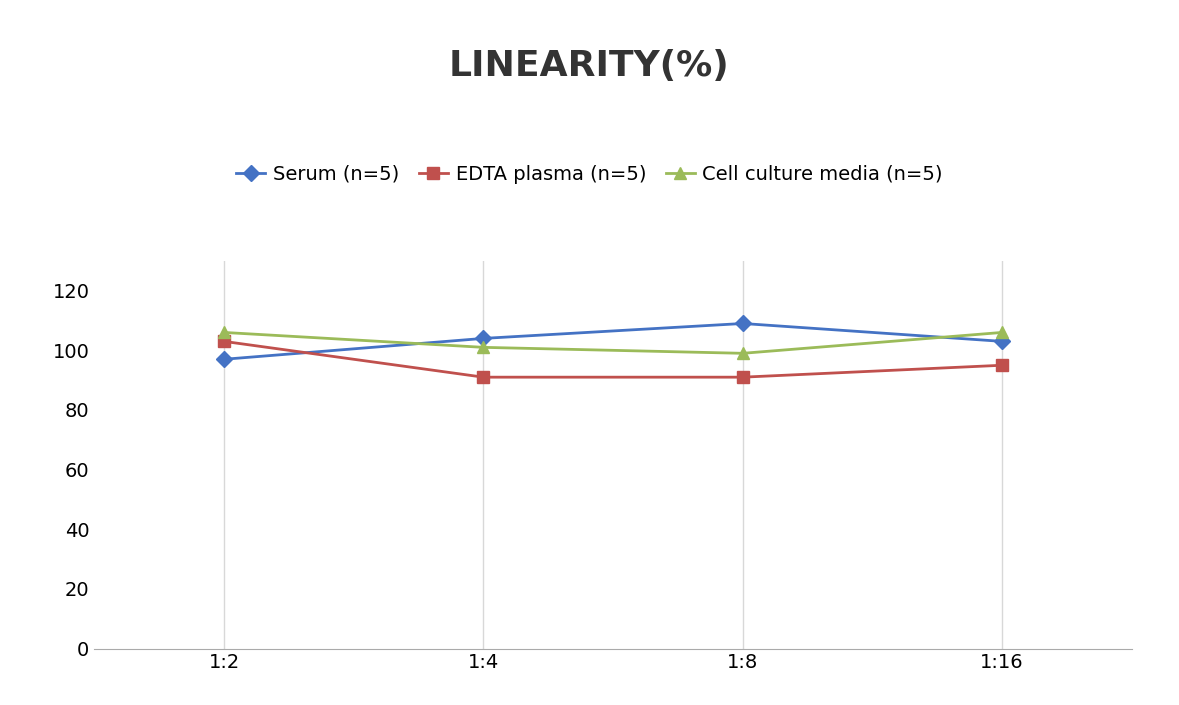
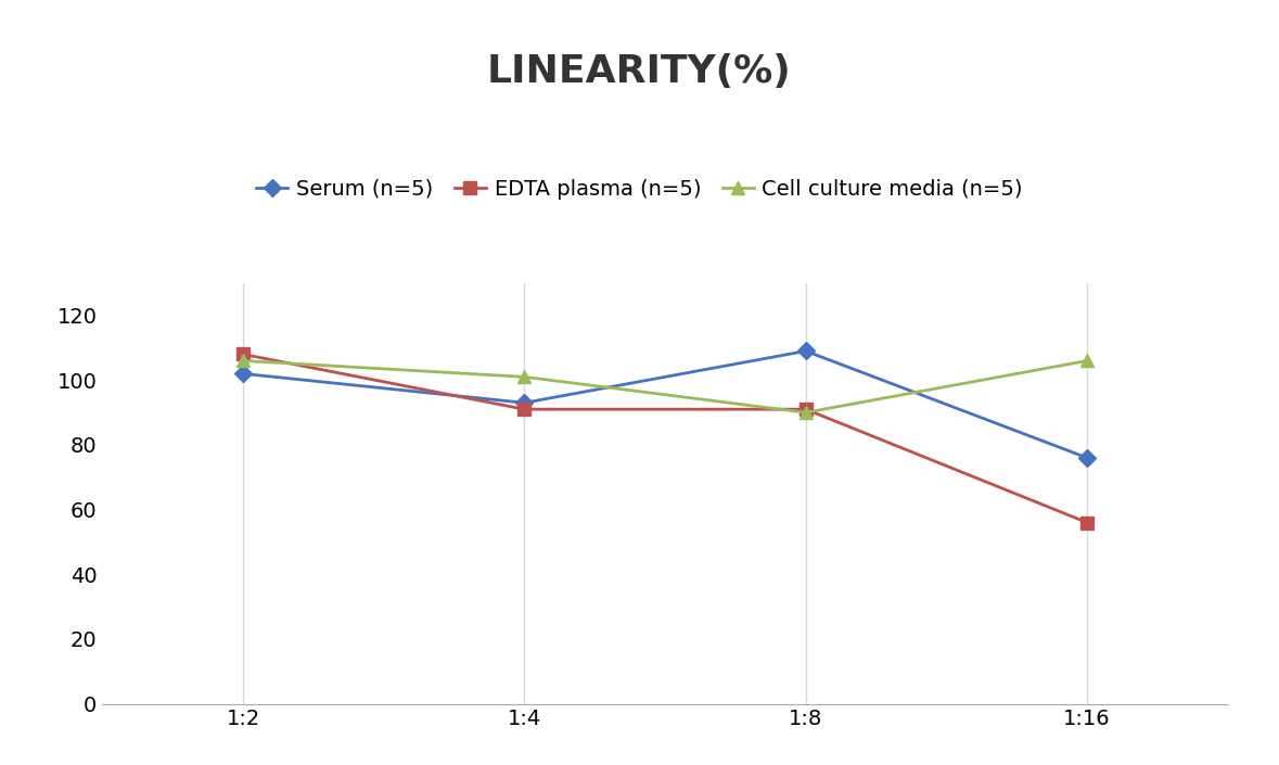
Serum (n=5)/1:2: 97 -> 102
EDTA plasma (n=5)/1:2: 103 -> 108
Serum (n=5)/1:4: 104 -> 93
Cell culture media (n=5)/1:8: 99 -> 90
Serum (n=5)/1:16: 103 -> 76
EDTA plasma (n=5)/1:16: 95 -> 56
